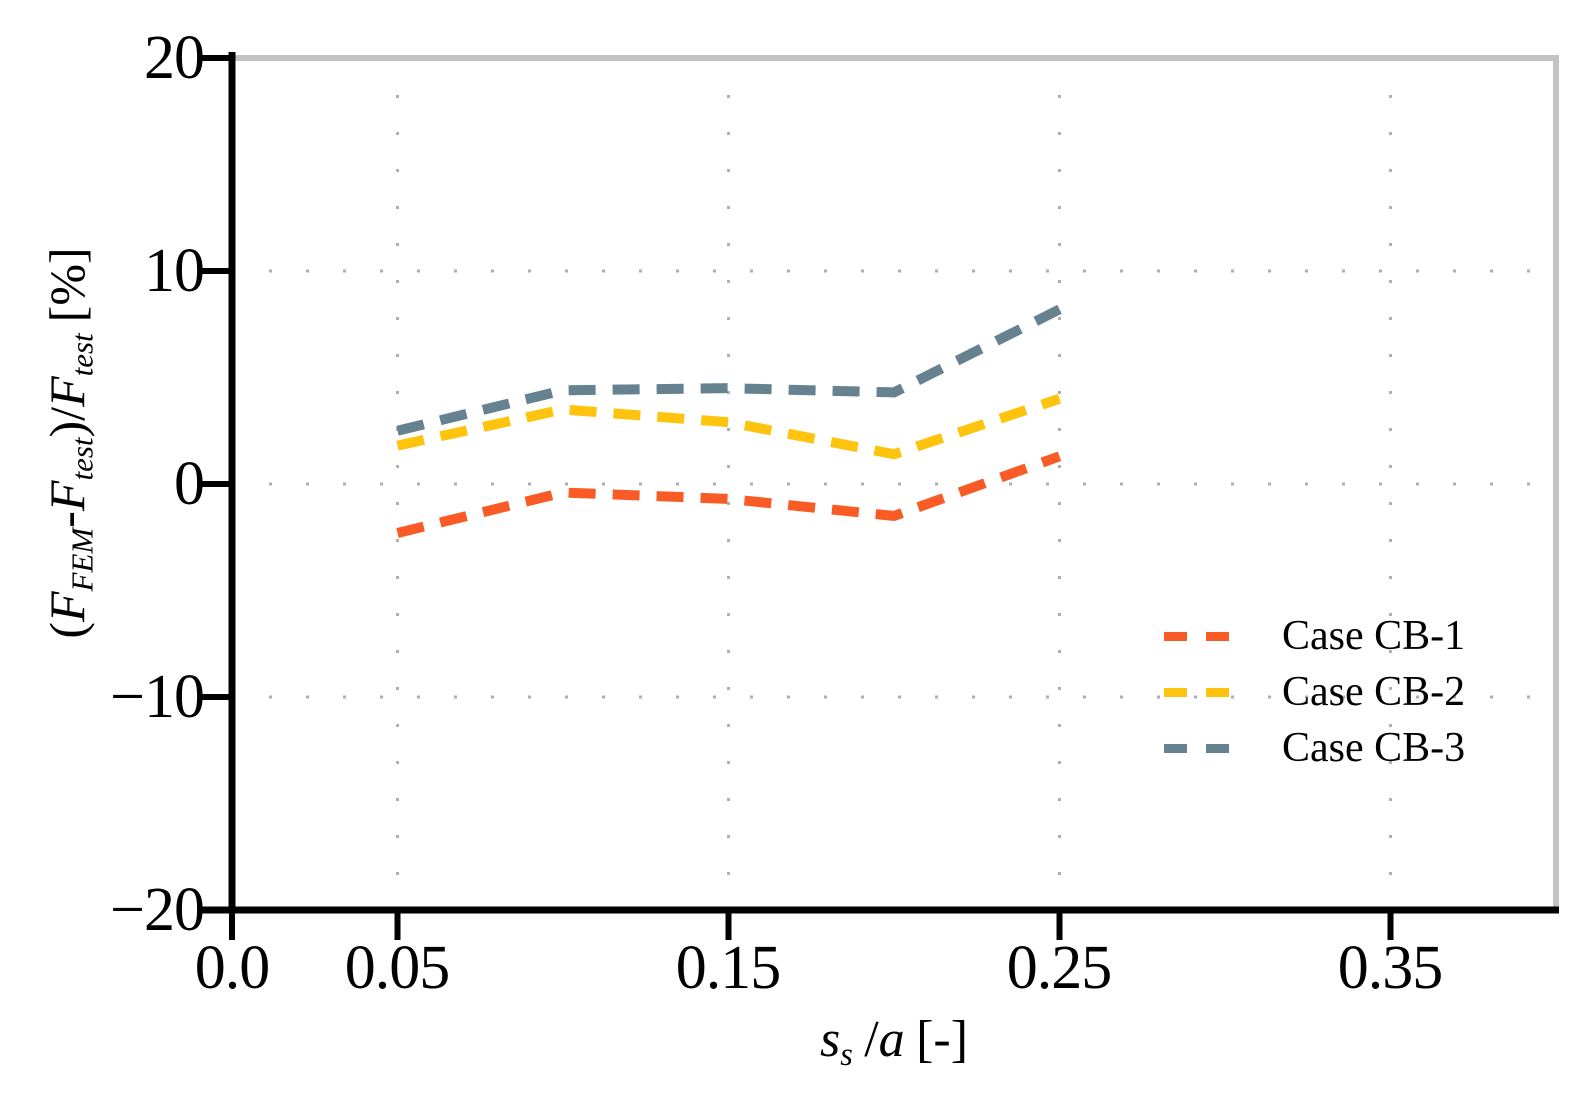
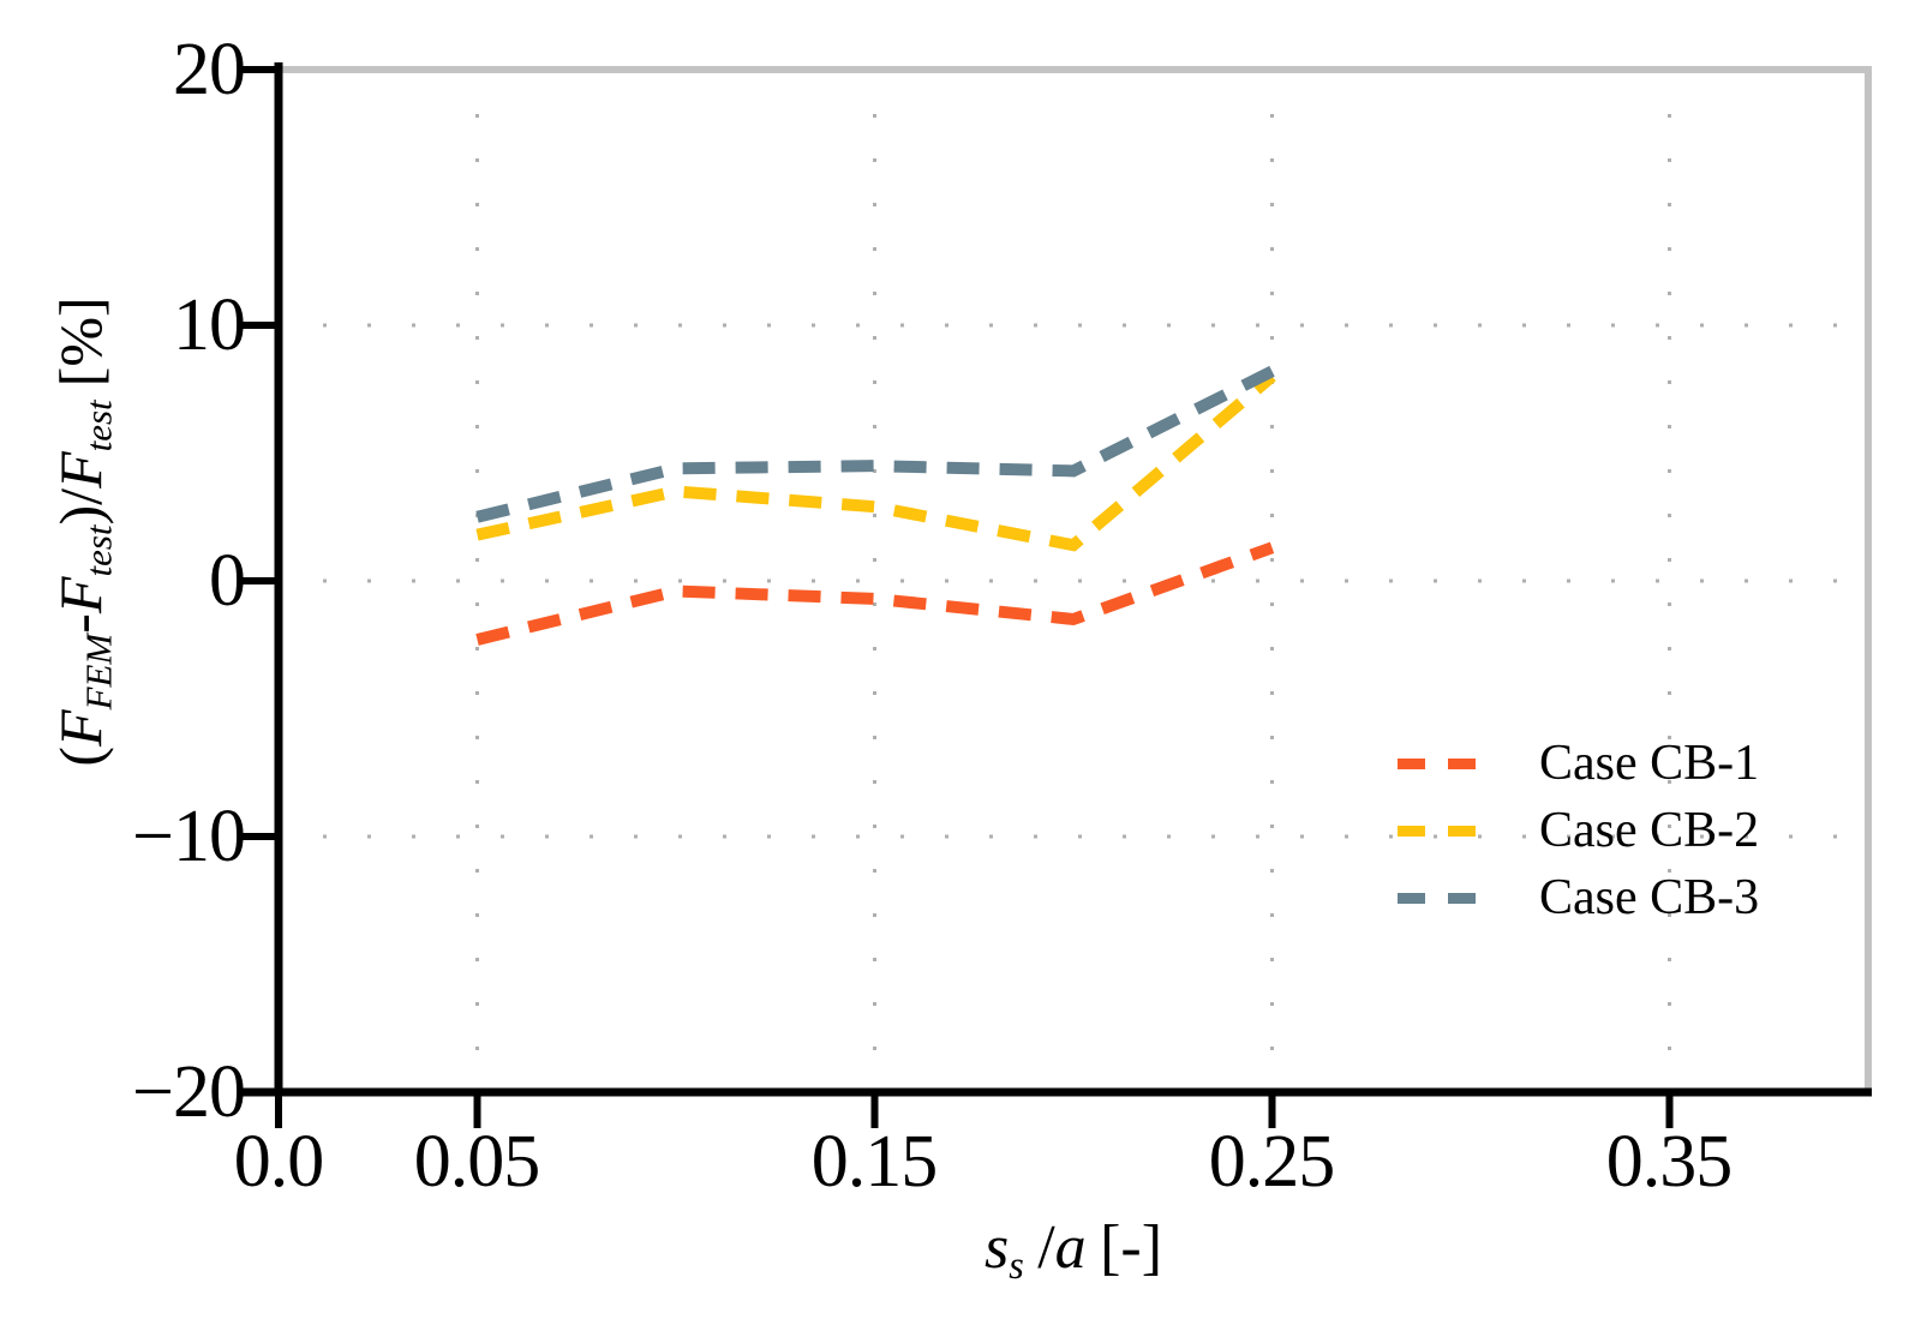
Case CB-2/0.25: 4.0 -> 8.0
